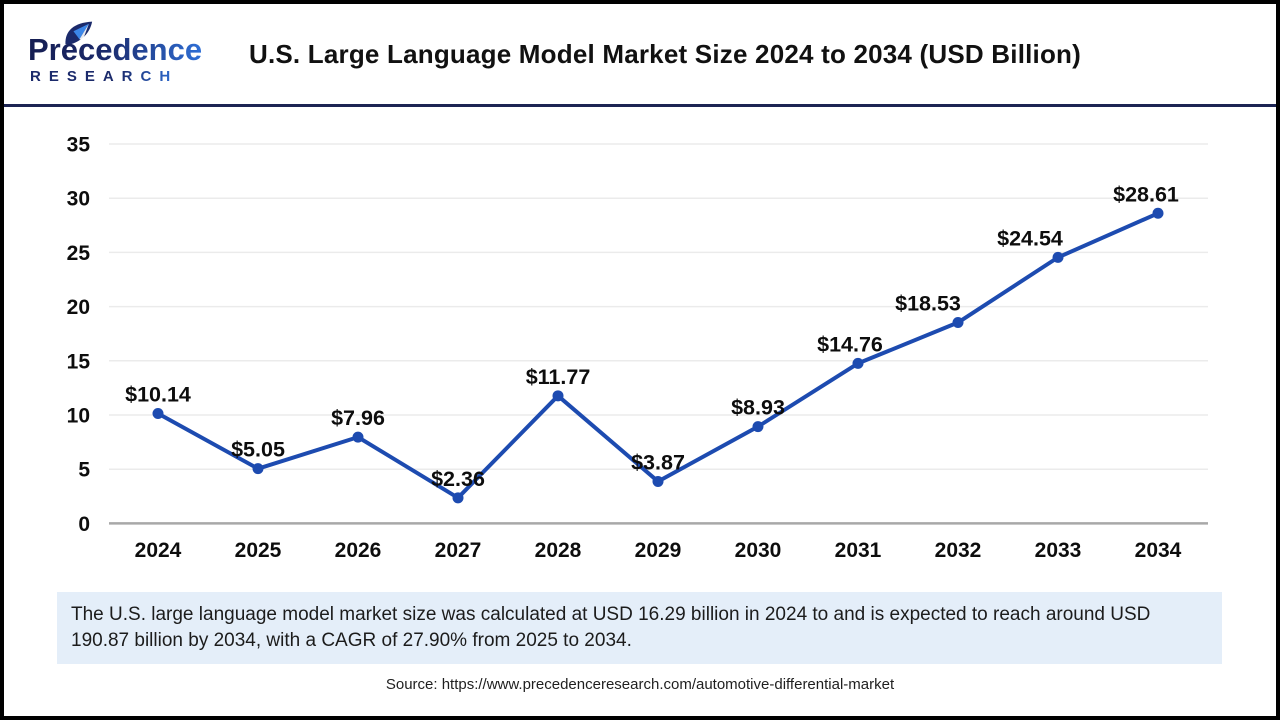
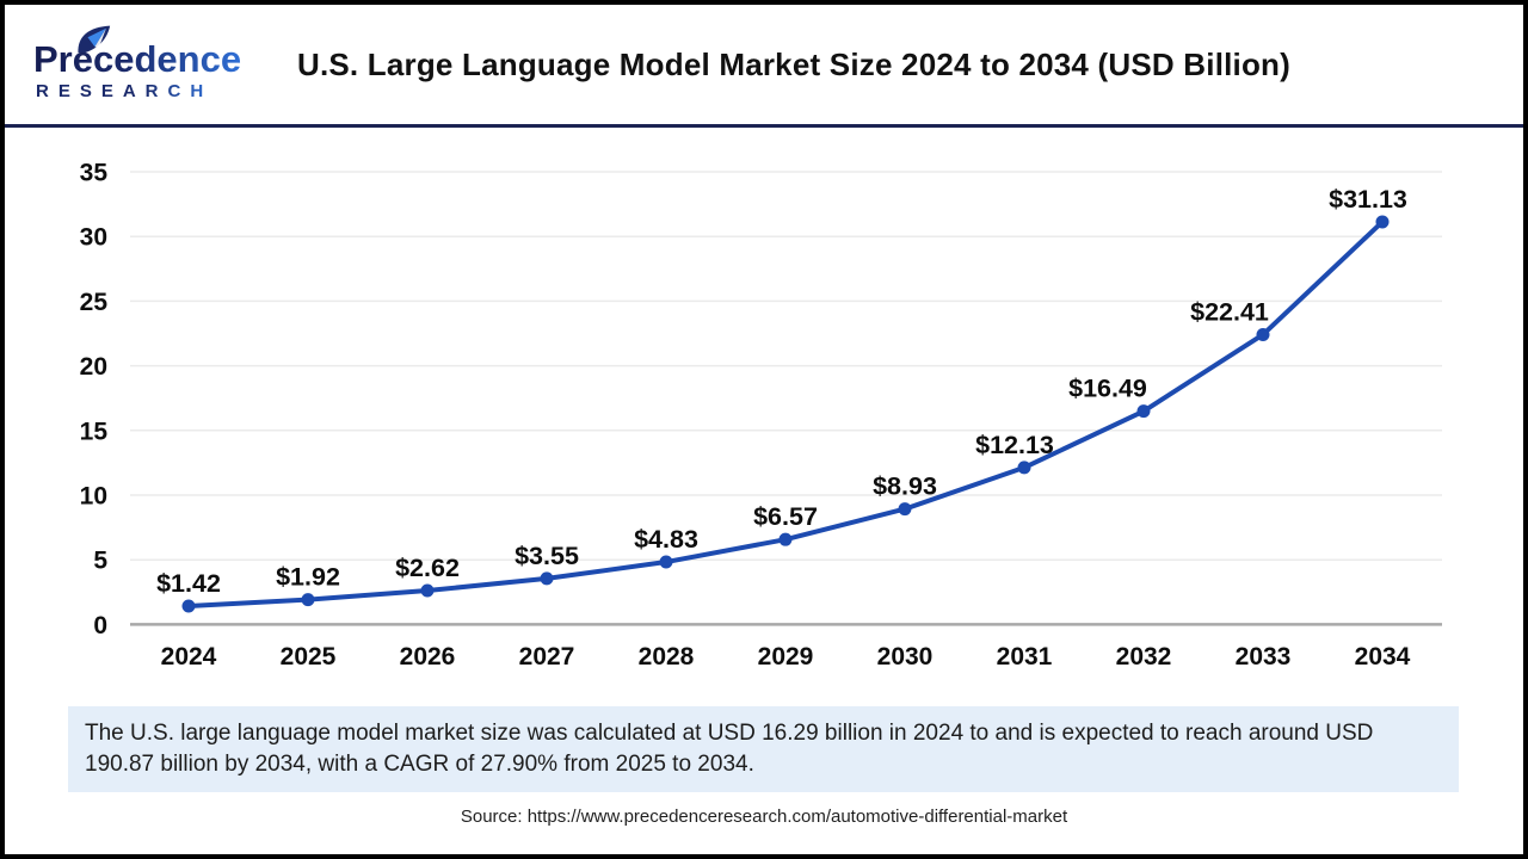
2024: $10.14 -> $1.42
2025: $5.05 -> $1.92
2026: $7.96 -> $2.62
2027: $2.36 -> $3.55
2028: $11.77 -> $4.83
2029: $3.87 -> $6.57
2031: $14.76 -> $12.13
2032: $18.53 -> $16.49
2033: $24.54 -> $22.41
2034: $28.61 -> $31.13
